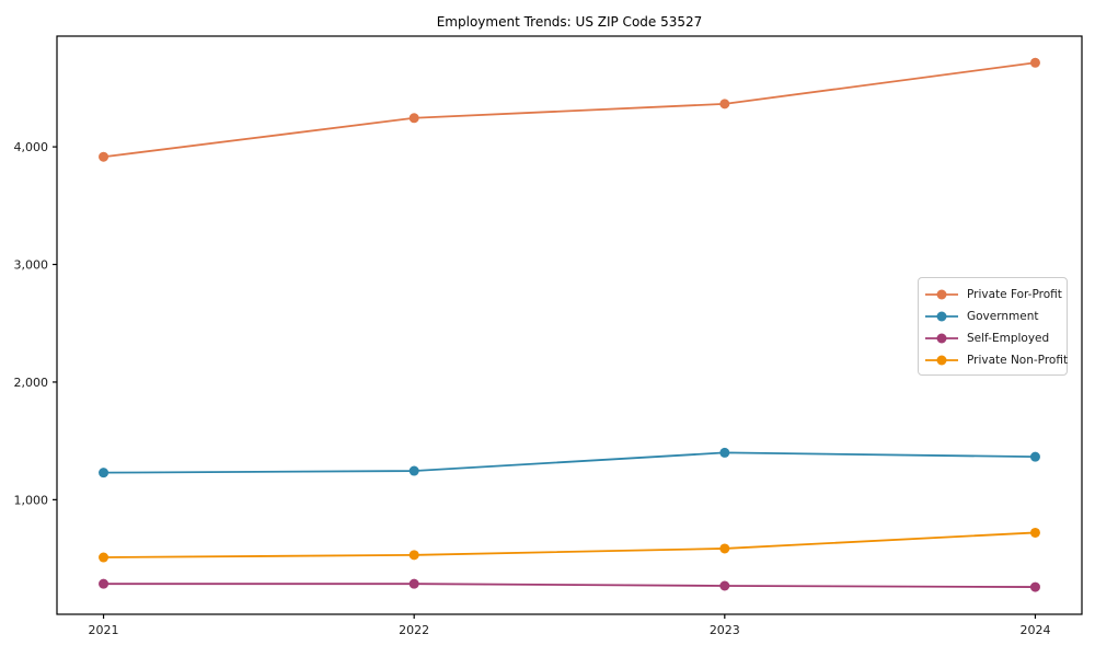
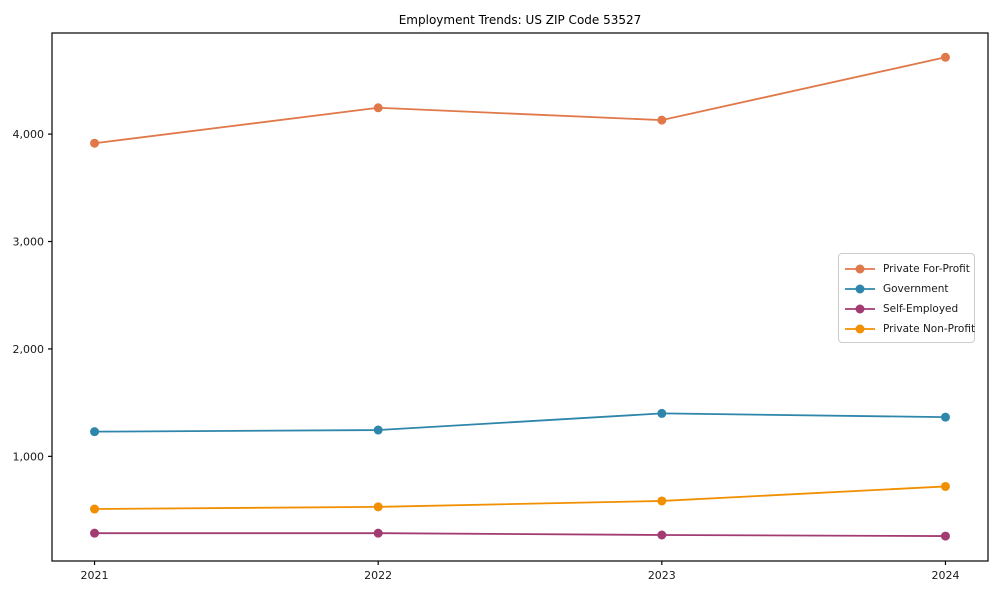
Private For-Profit/2023: 4360 -> 4130
